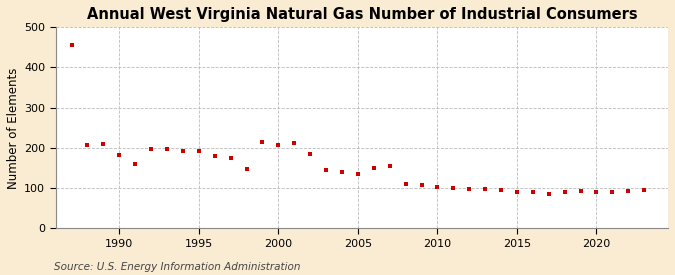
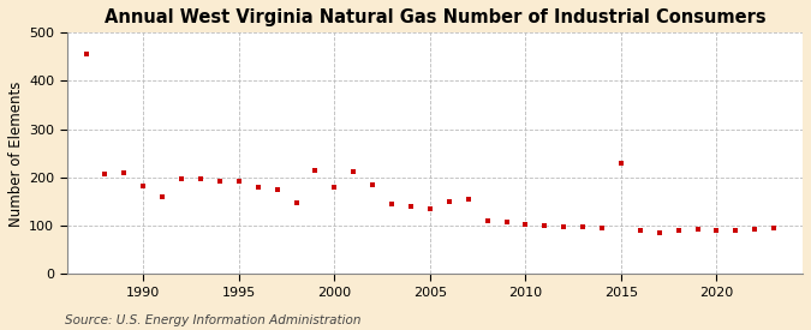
2000: 207 -> 180
2015: 90 -> 230
